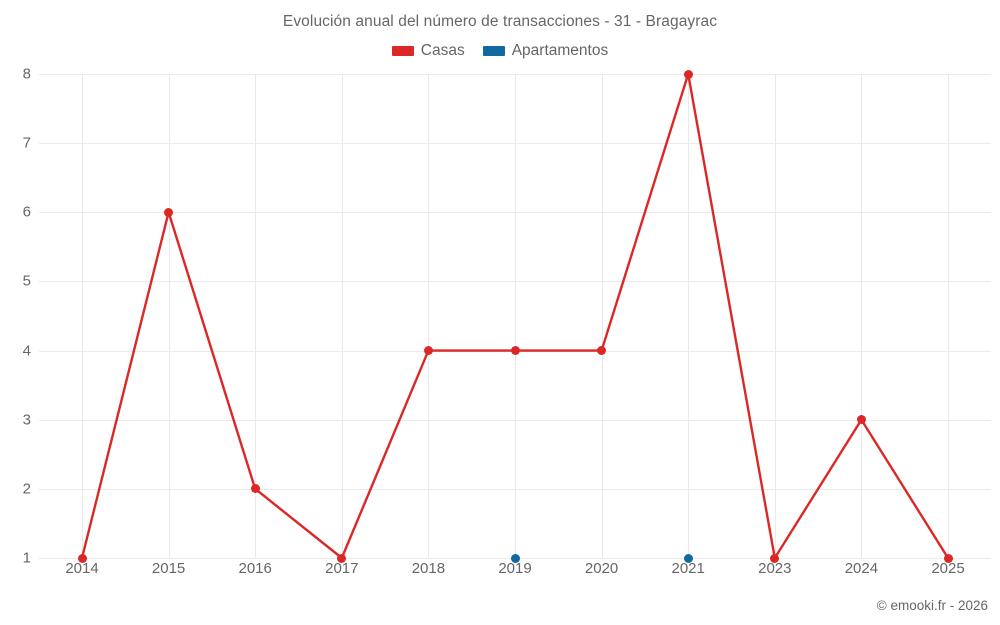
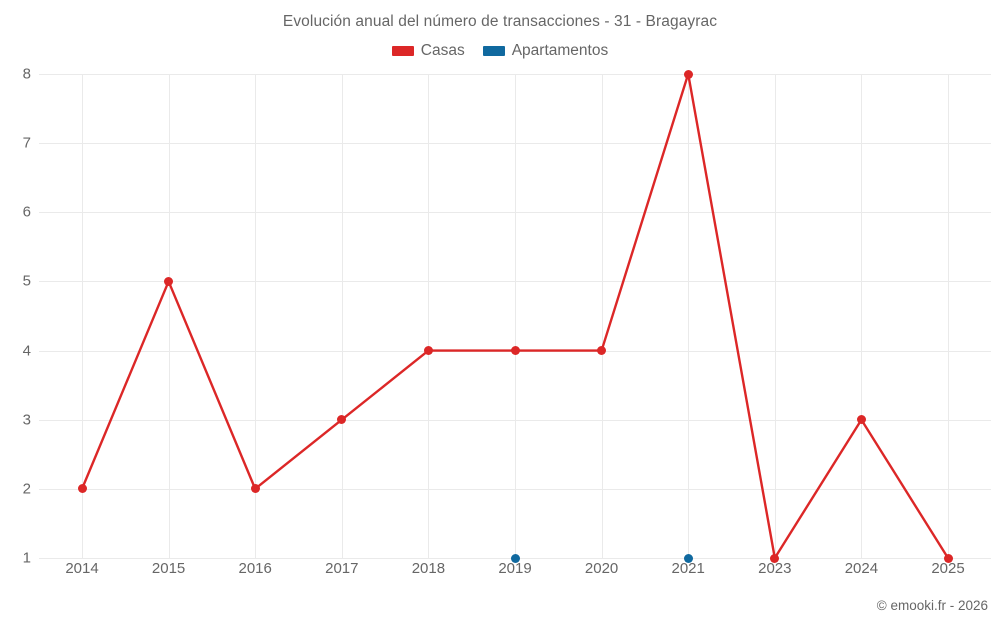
Casas/2014: 1 -> 2
Casas/2015: 6 -> 5
Casas/2017: 1 -> 3
